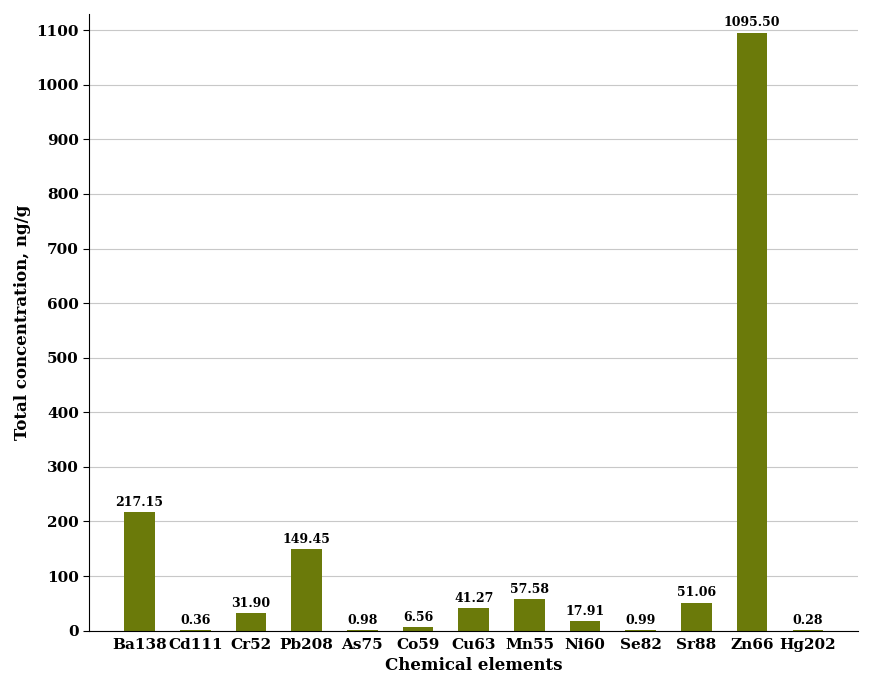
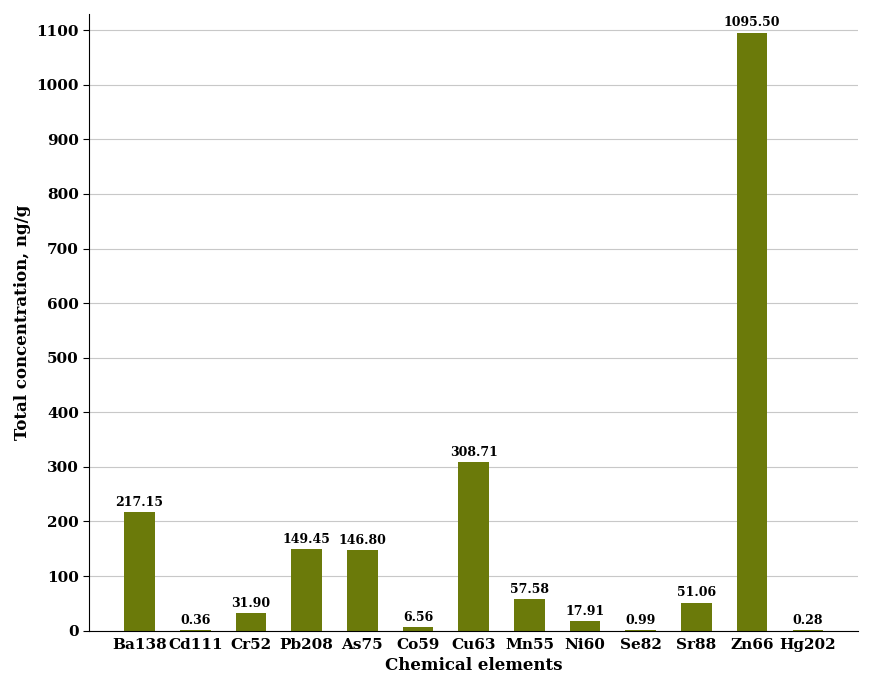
As75: 0.98 -> 146.80
Cu63: 41.27 -> 308.71
